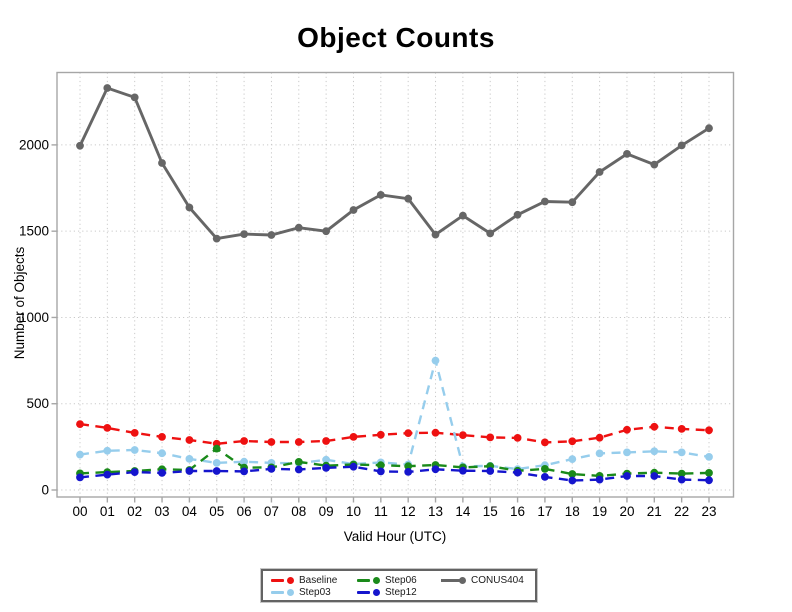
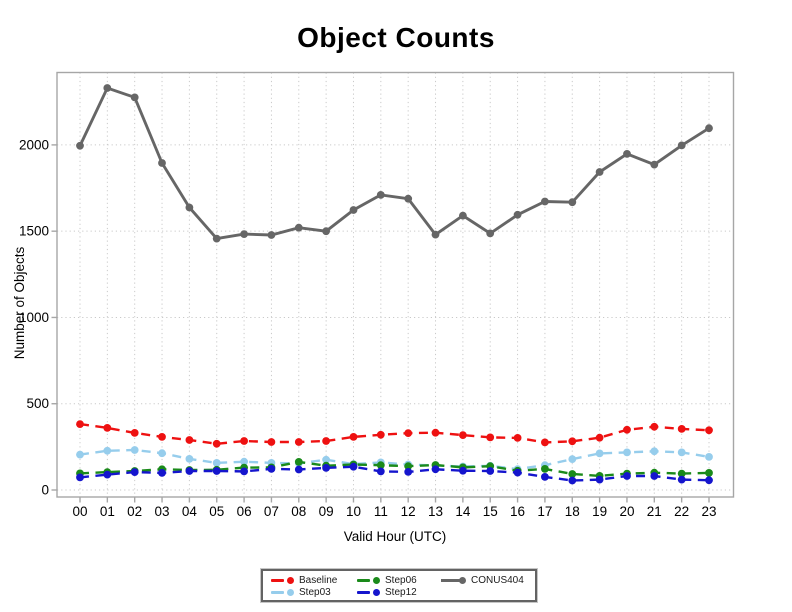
Step06/05: 240 -> 120
Step03/13: 750 -> 140
